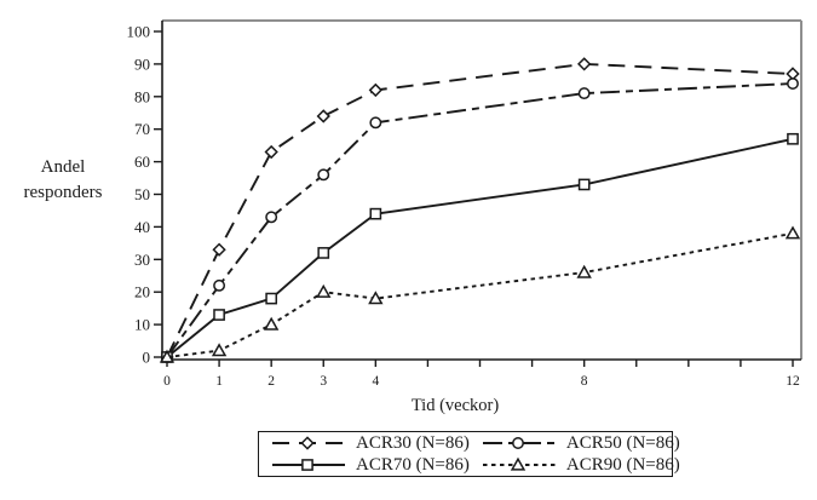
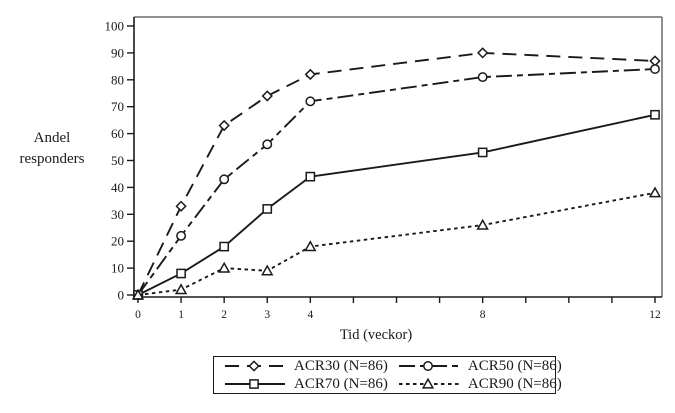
ACR70 (N=86)/1: 13 -> 8
ACR90 (N=86)/3: 20 -> 9
